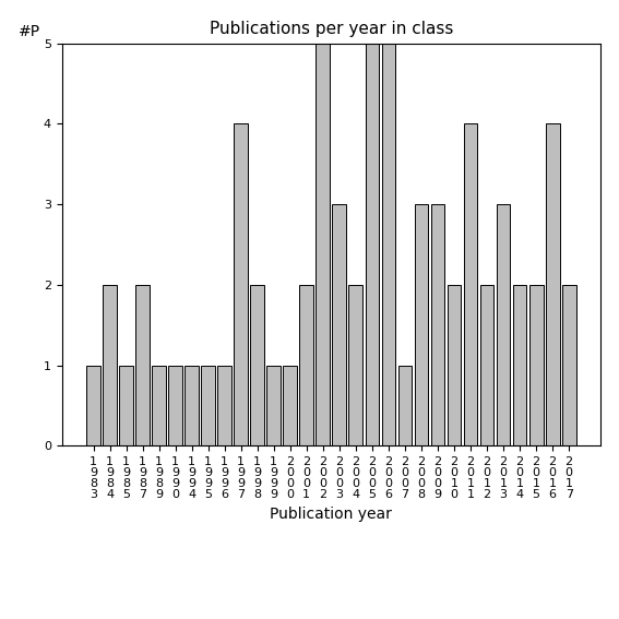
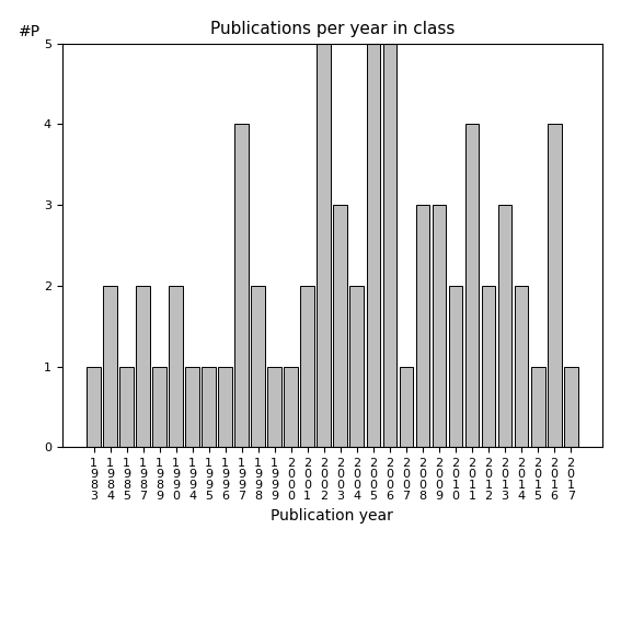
1 9 9 0: 1 -> 2
2 0 1 5: 2 -> 1
2 0 1 7: 2 -> 1
